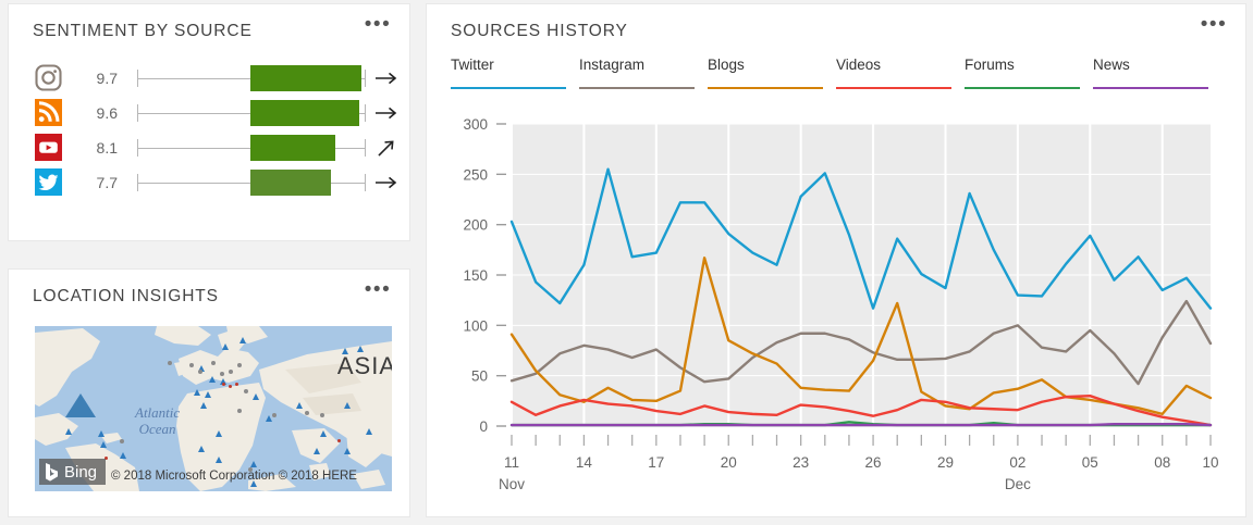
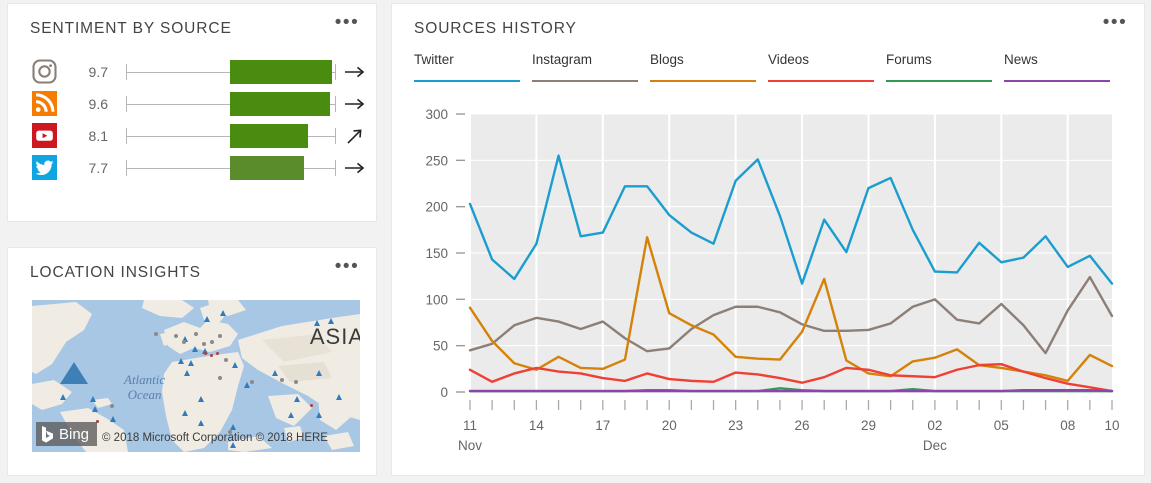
Twitter/29: 140 -> 220
Twitter/05: 190 -> 140
